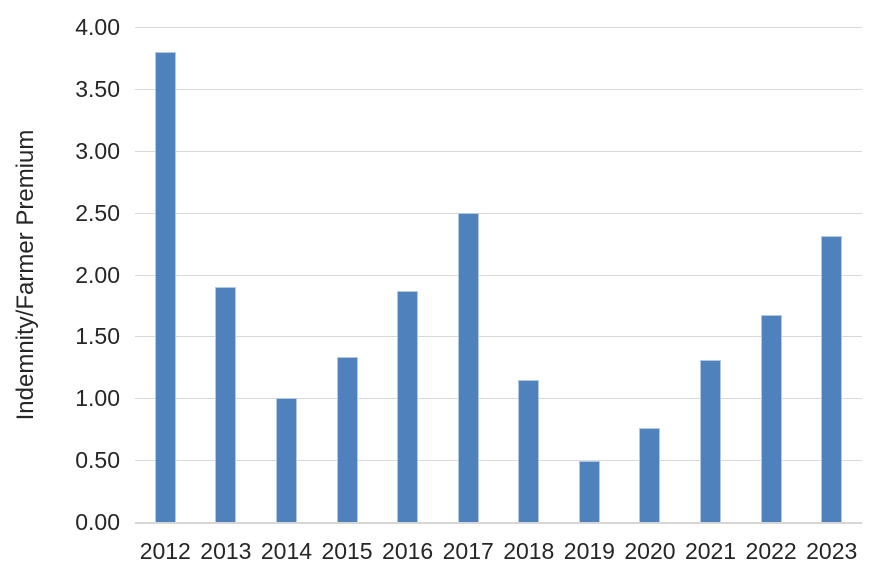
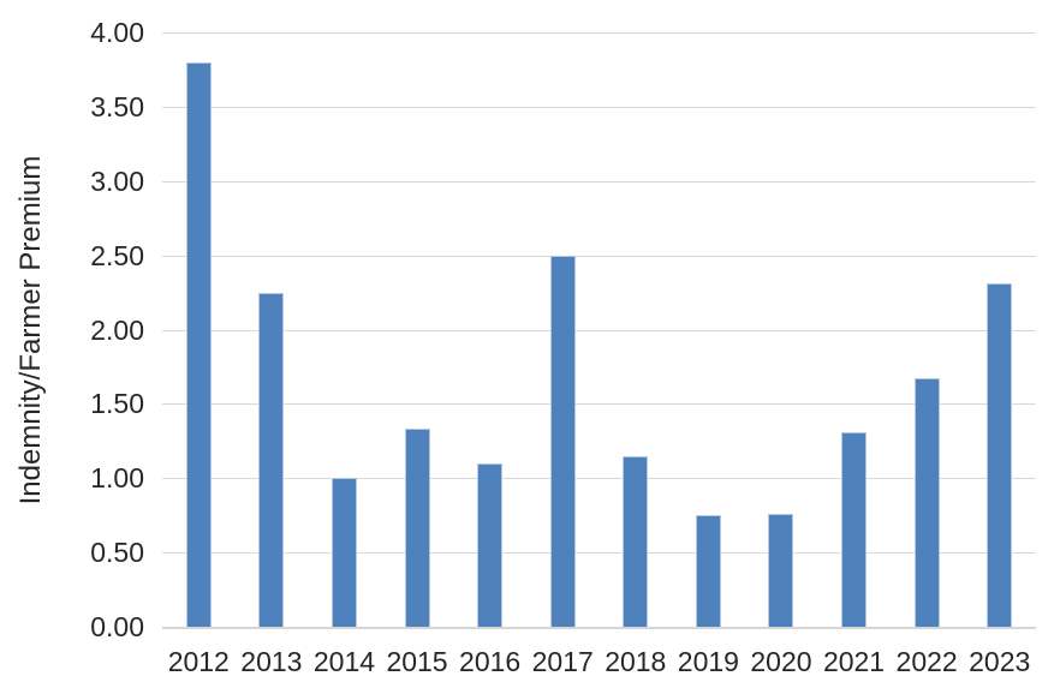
2013: 1.90 -> 2.25
2016: 1.87 -> 1.10
2019: 0.49 -> 0.75
